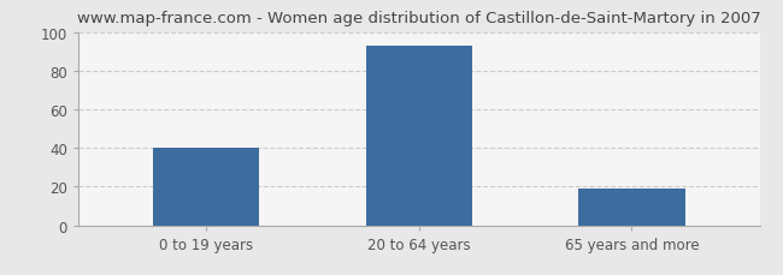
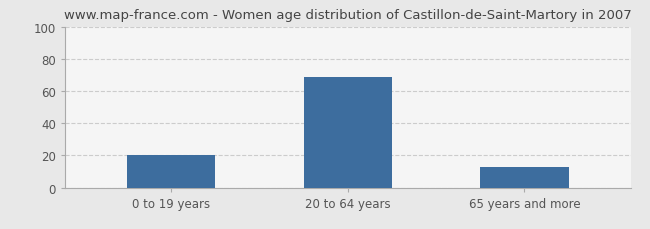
0 to 19 years: 40 -> 20
20 to 64 years: 93 -> 69
65 years and more: 19 -> 13
